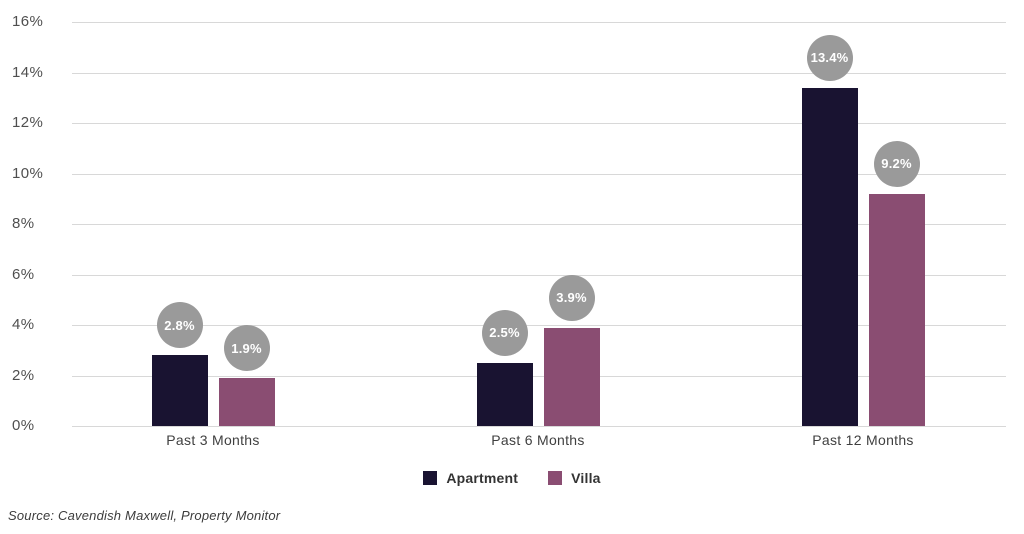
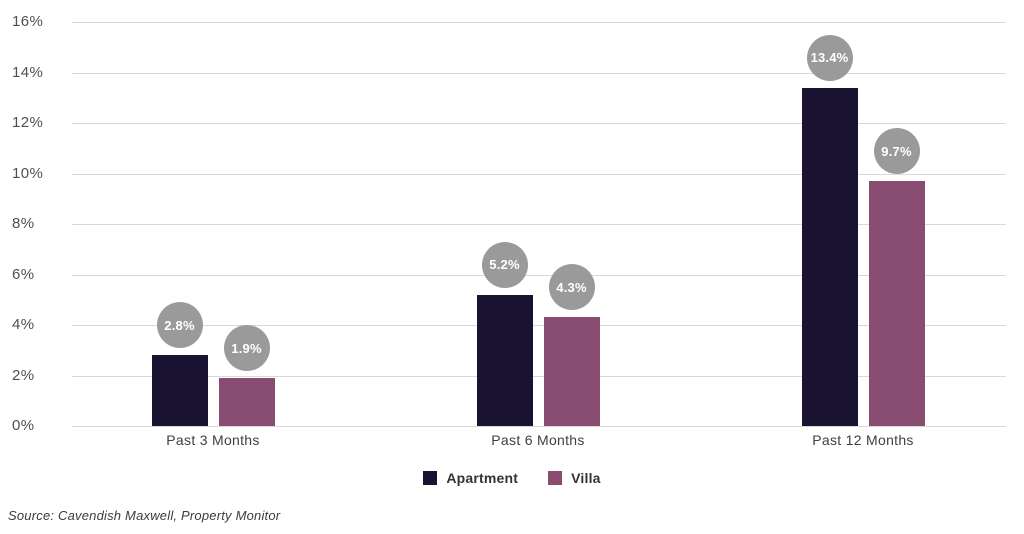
Apartment/Past 6 Months: 2.5% -> 5.2%
Villa/Past 6 Months: 3.9% -> 4.3%
Villa/Past 12 Months: 9.2% -> 9.7%
